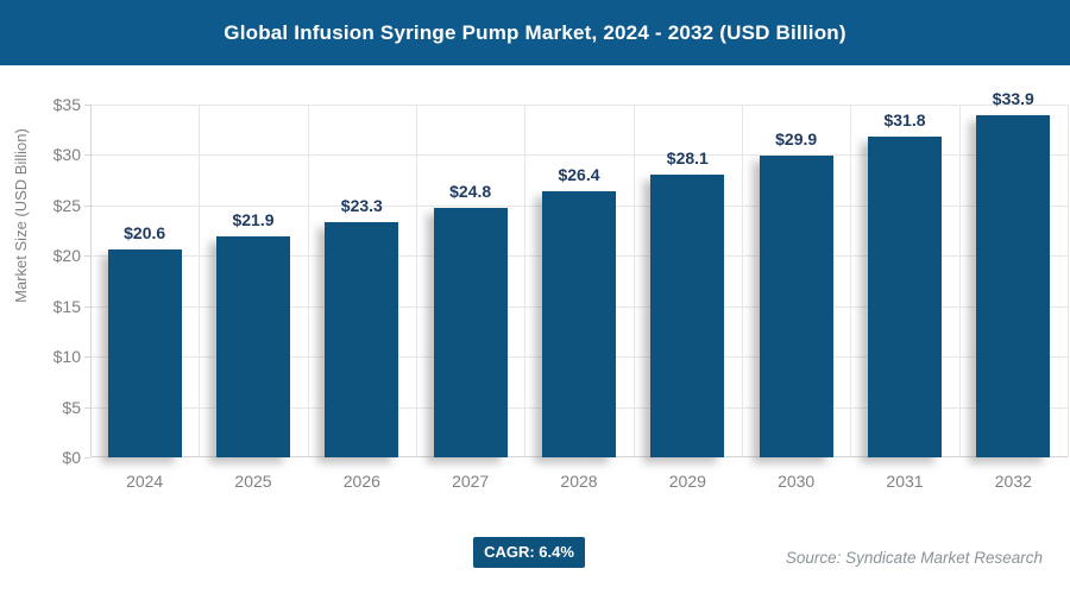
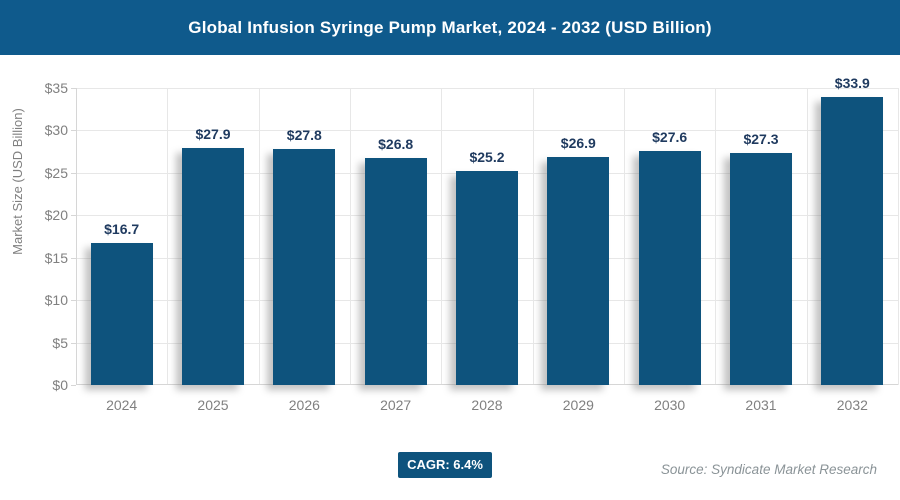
2024: $20.6 -> $16.7
2025: $21.9 -> $27.9
2026: $23.3 -> $27.8
2027: $24.8 -> $26.8
2028: $26.4 -> $25.2
2029: $28.1 -> $26.9
2030: $29.9 -> $27.6
2031: $31.8 -> $27.3
